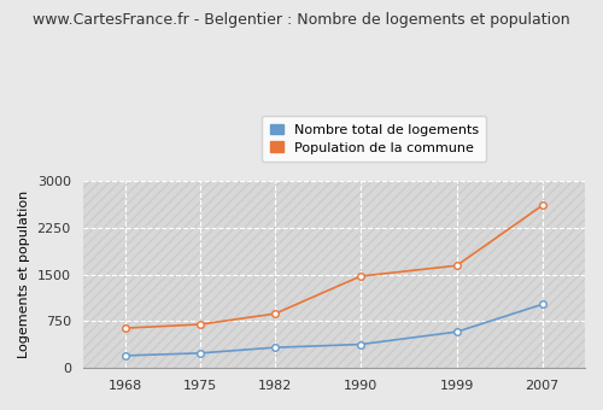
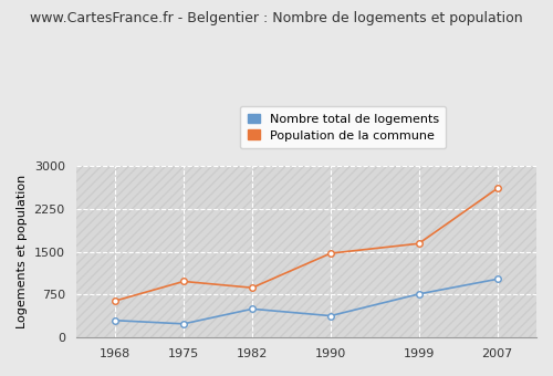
Nombre total de logements/1968: 200 -> 300
Population de la commune/1975: 700 -> 980
Nombre total de logements/1982: 330 -> 500
Nombre total de logements/1999: 580 -> 760
